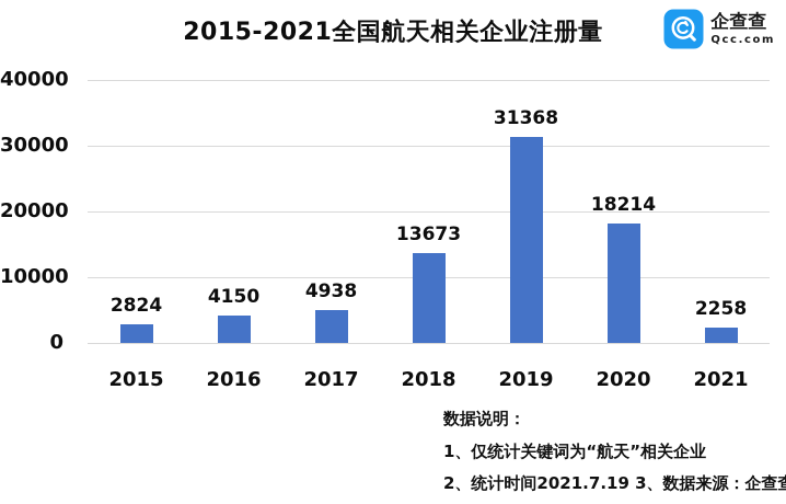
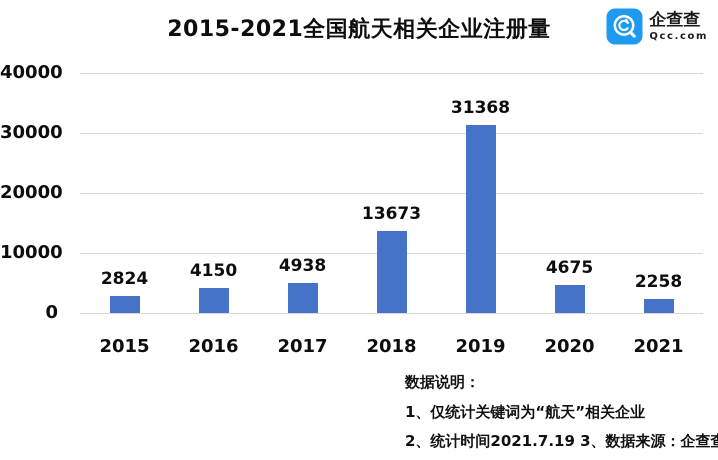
2020: 18214 -> 4675
